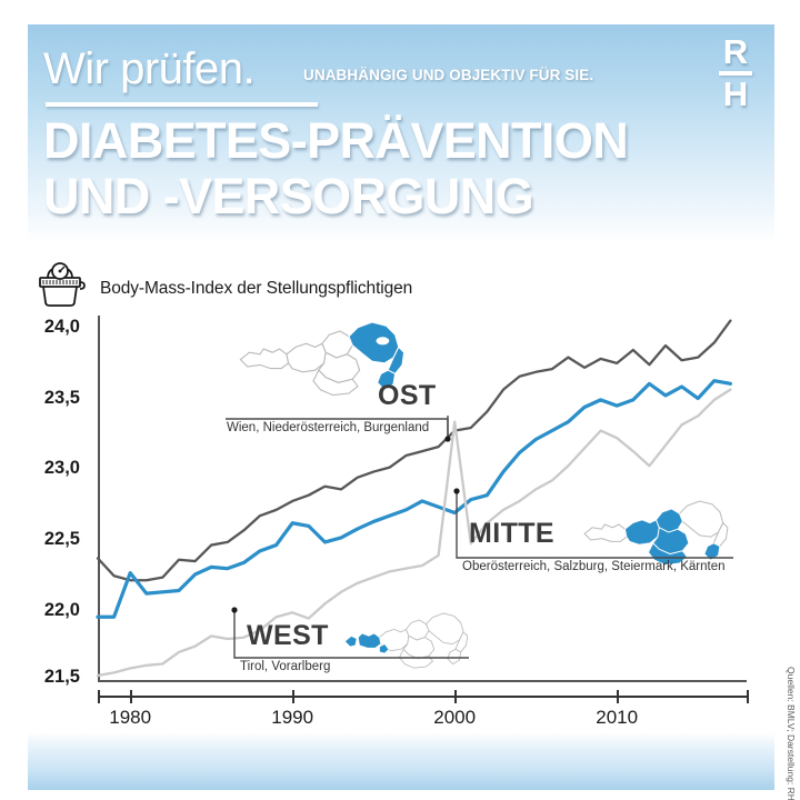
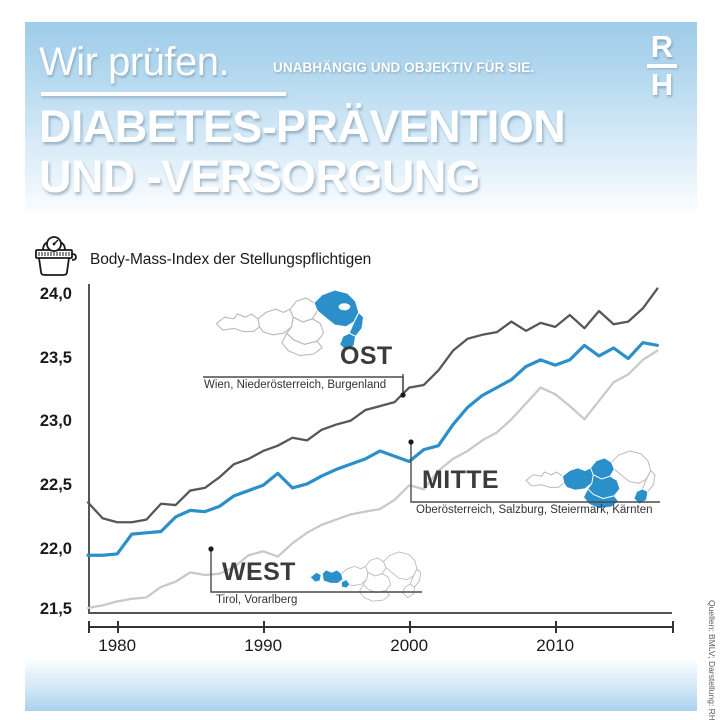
MITTE/1980: 22,23 -> 21,94
MITTE/1990: 22,57 -> 22,46
WEST/2000: 23,26 -> 22,46
